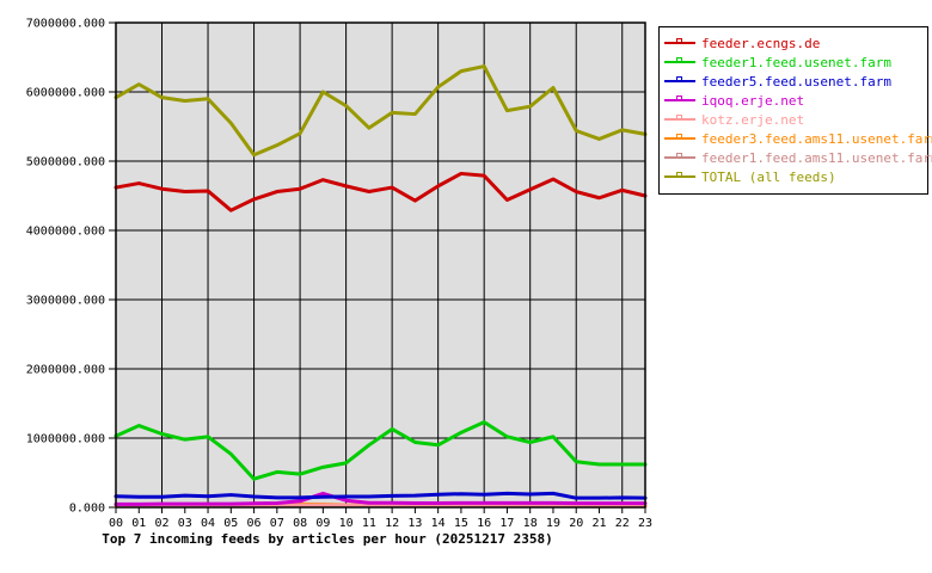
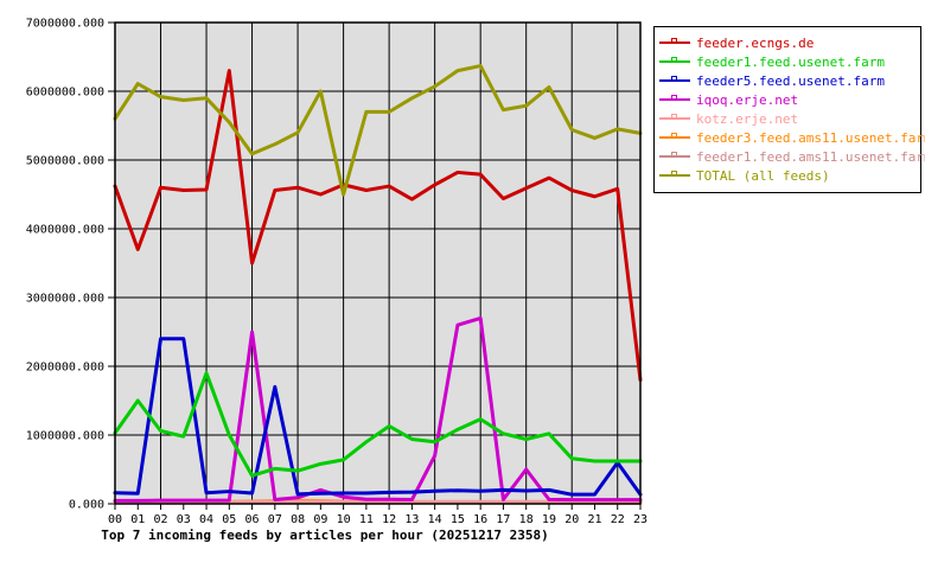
TOTAL (all feeds)/00: 5900000 -> 5600000
feeder.ecngs.de/01: 4700000 -> 3700000
feeder1.feed.usenet.farm/01: 1200000 -> 1500000
feeder5.feed.usenet.farm/02: 200000 -> 2400000
feeder5.feed.usenet.farm/03: 200000 -> 2400000
feeder1.feed.usenet.farm/04: 1000000 -> 1900000
feeder.ecngs.de/05: 4300000 -> 6300000
feeder1.feed.usenet.farm/05: 800000 -> 1000000
feeder.ecngs.de/06: 4400000 -> 3500000
iqoq.erje.net/06: 100000 -> 2500000
feeder5.feed.usenet.farm/07: 100000 -> 1700000
feeder.ecngs.de/09: 4700000 -> 4500000
TOTAL (all feeds)/10: 5800000 -> 4500000
TOTAL (all feeds)/11: 5500000 -> 5700000
TOTAL (all feeds)/13: 5700000 -> 5900000
iqoq.erje.net/14: 100000 -> 700000
iqoq.erje.net/15: 100000 -> 2600000
iqoq.erje.net/16: 100000 -> 2700000
iqoq.erje.net/18: 100000 -> 500000
feeder5.feed.usenet.farm/22: 100000 -> 600000
feeder.ecngs.de/23: 4500000 -> 1800000
